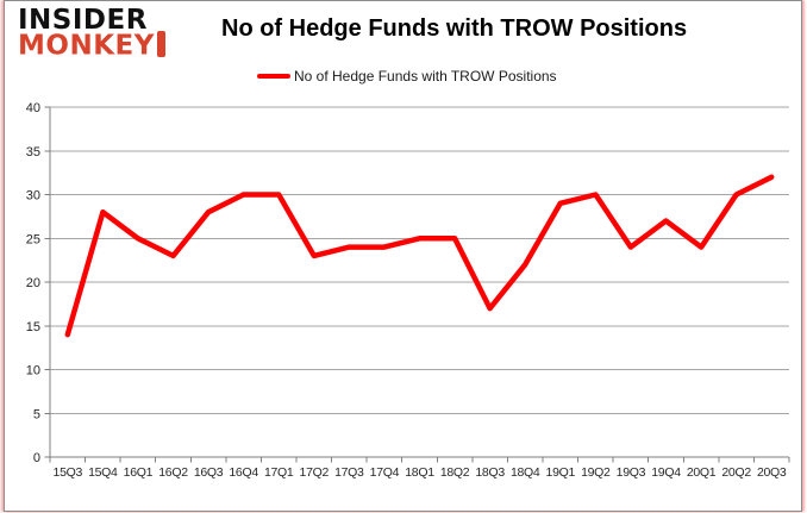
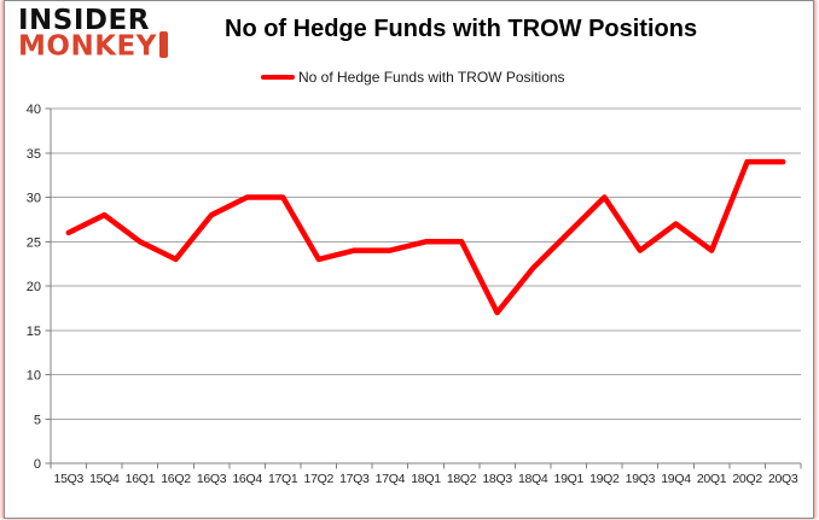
15Q3: 14 -> 26
19Q1: 29 -> 26
20Q2: 30 -> 34
20Q3: 32 -> 34
